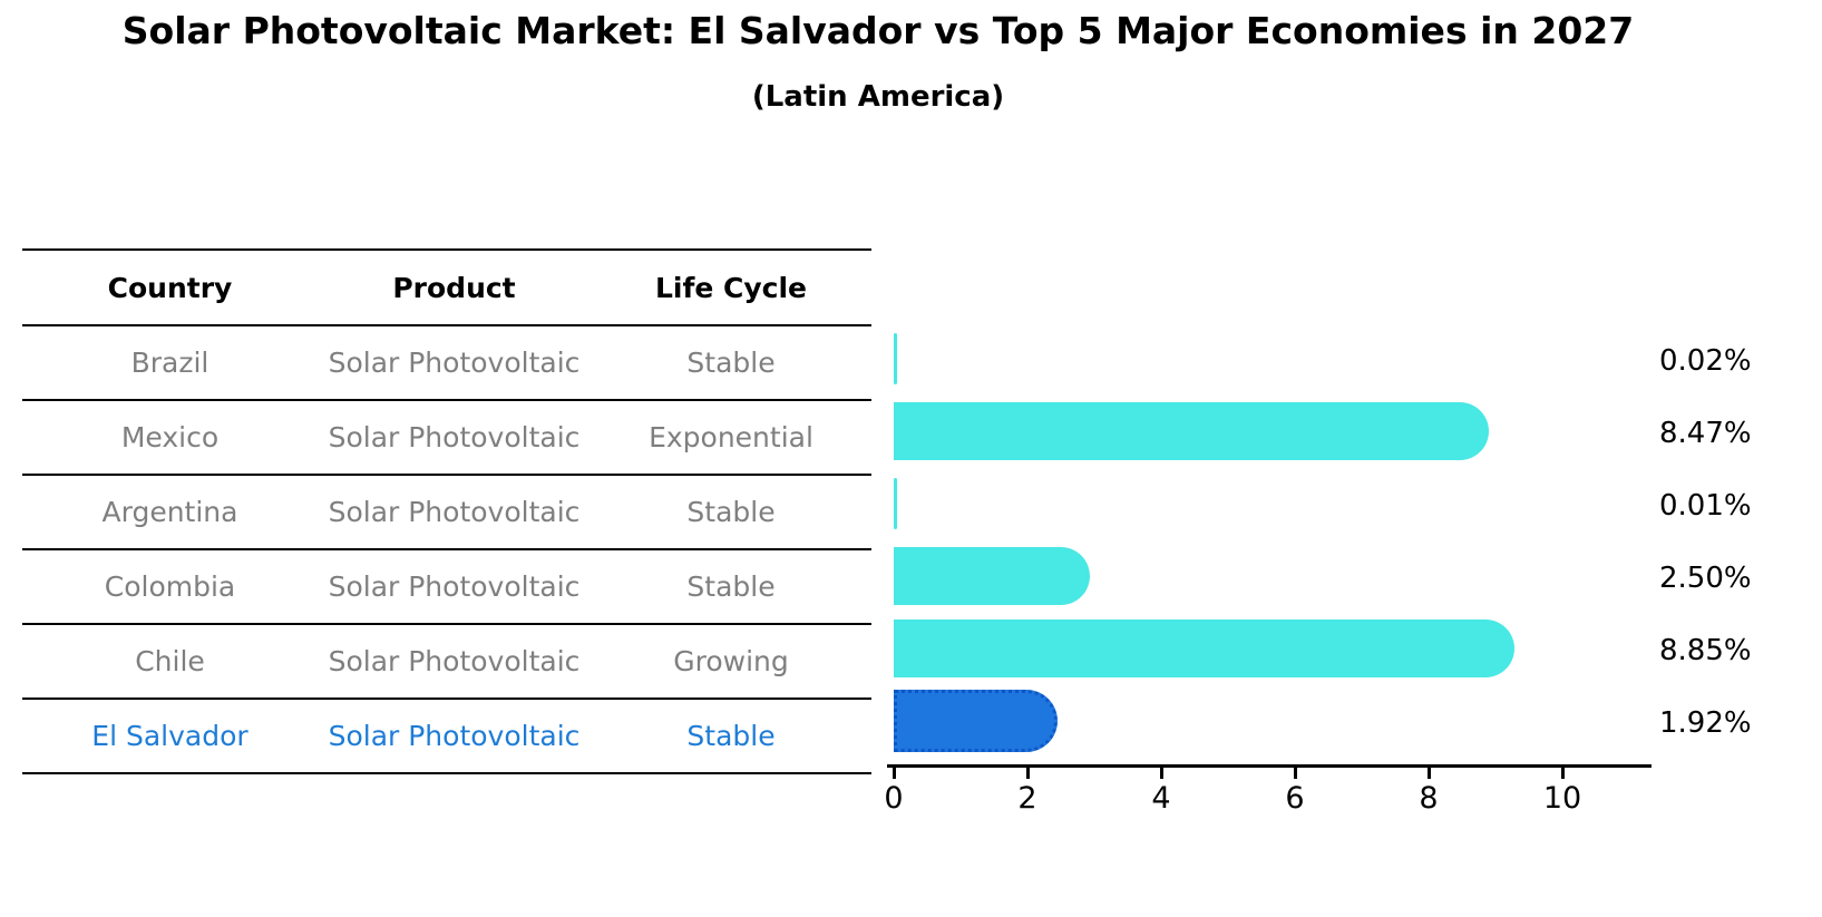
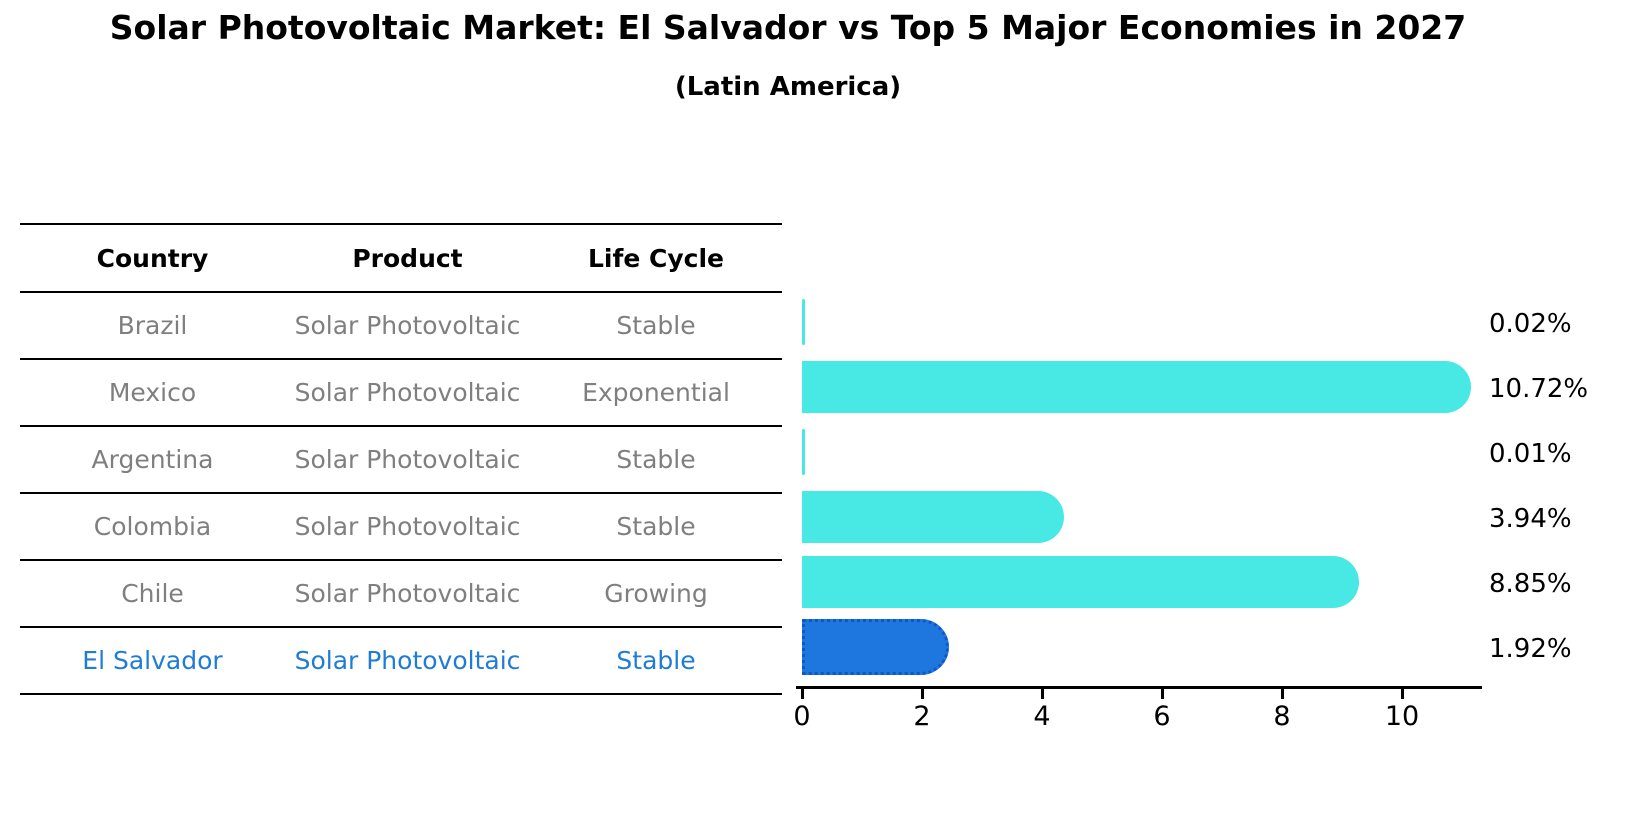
Mexico: 8.47% -> 10.72%
Colombia: 2.50% -> 3.94%
